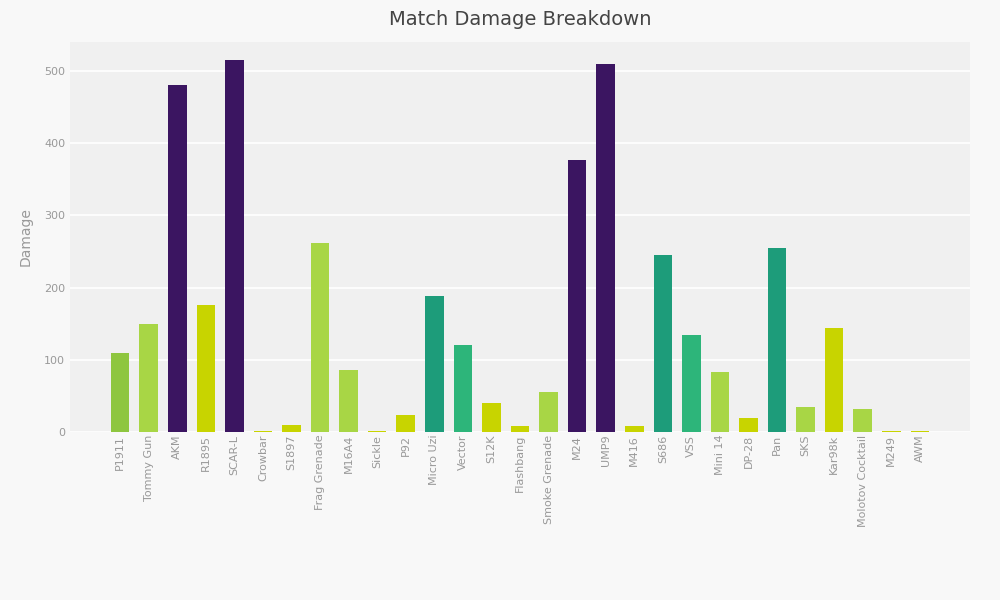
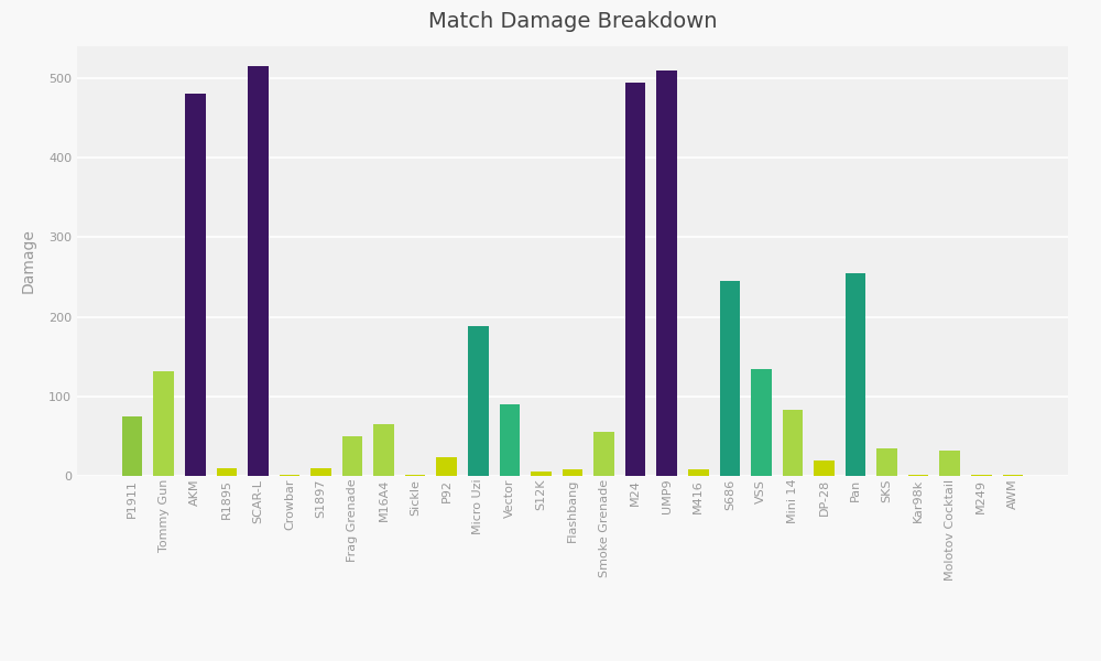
P1911: 110 -> 75
Tommy Gun: 150 -> 132
R1895: 176 -> 10
Frag Grenade: 262 -> 50
M16A4: 86 -> 65
Vector: 120 -> 90
S12K: 40 -> 5
M24: 376 -> 495
Kar98k: 144 -> 2
